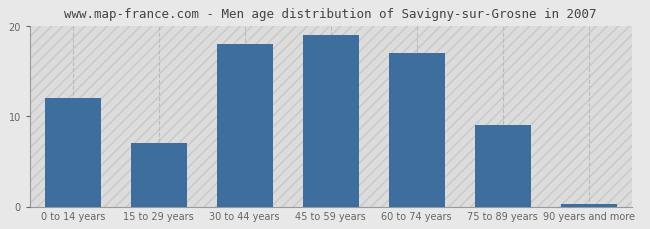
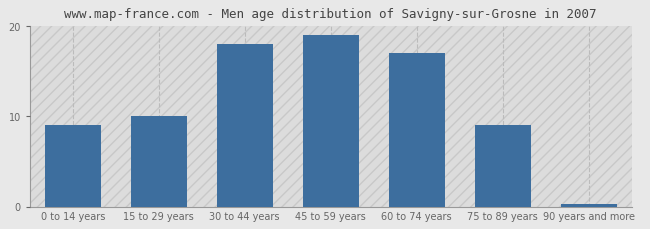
0 to 14 years: 12.0 -> 9.0
15 to 29 years: 7.0 -> 10.0
